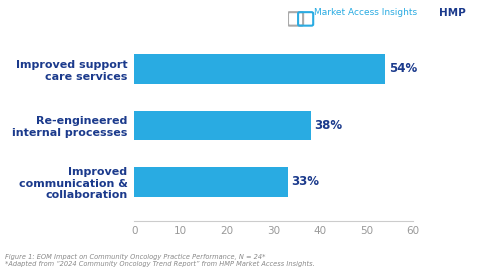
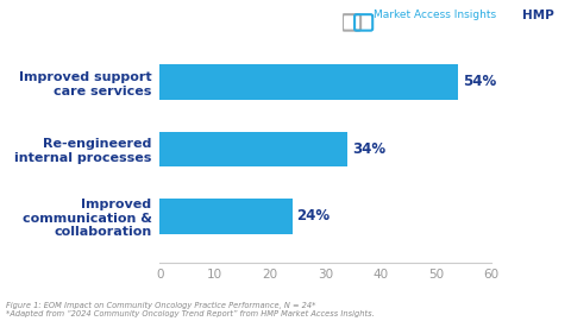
Re-engineered internal processes: 38% -> 34%
Improved communication & collaboration: 33% -> 24%
